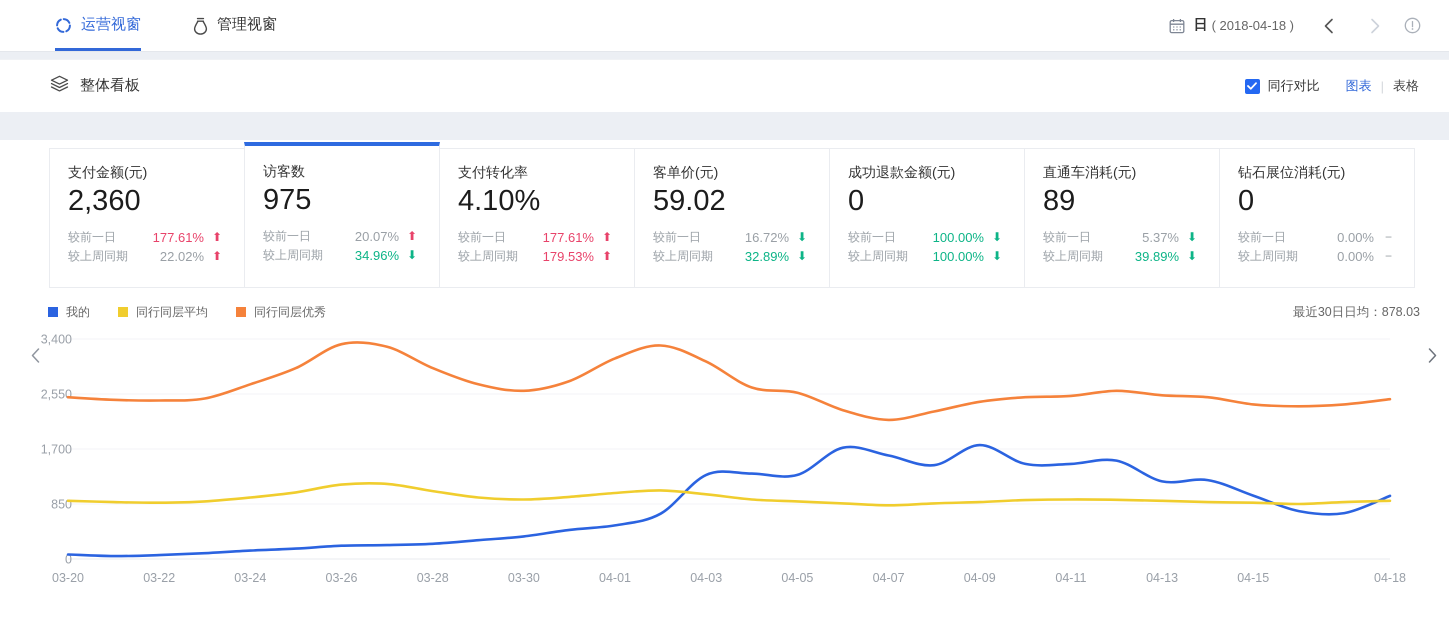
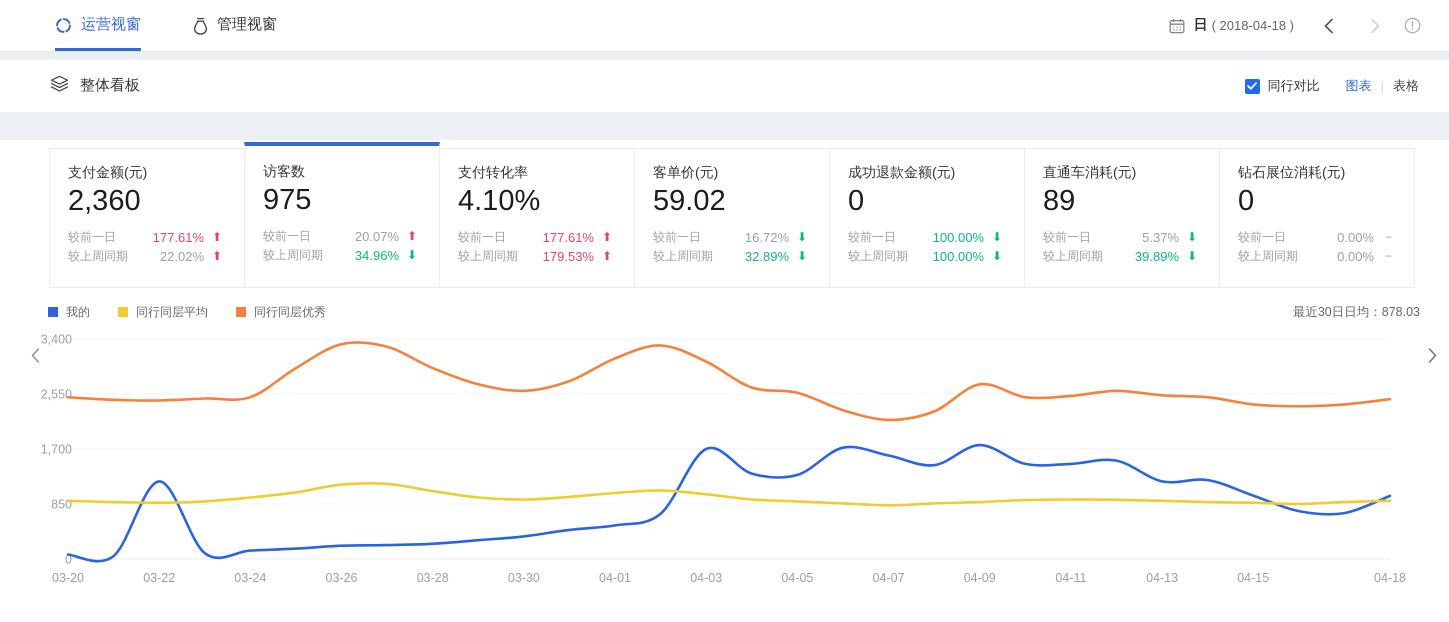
我的/03-22: 100 -> 1200
同行同层优秀/03-24: 2700 -> 2500
我的/04-03: 1300 -> 1700
同行同层优秀/04-09: 2400 -> 2700
